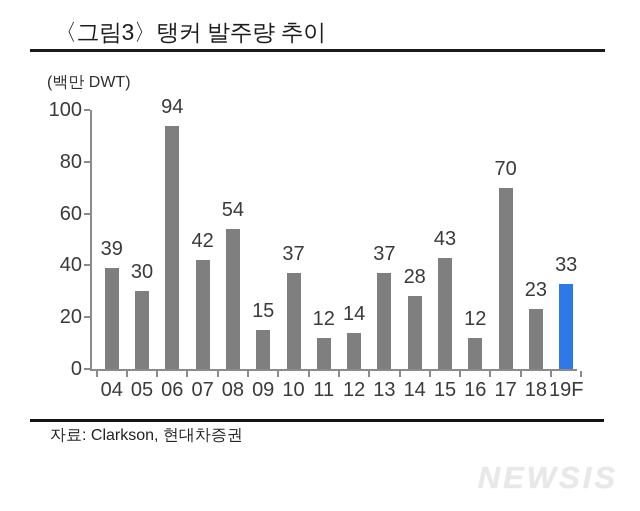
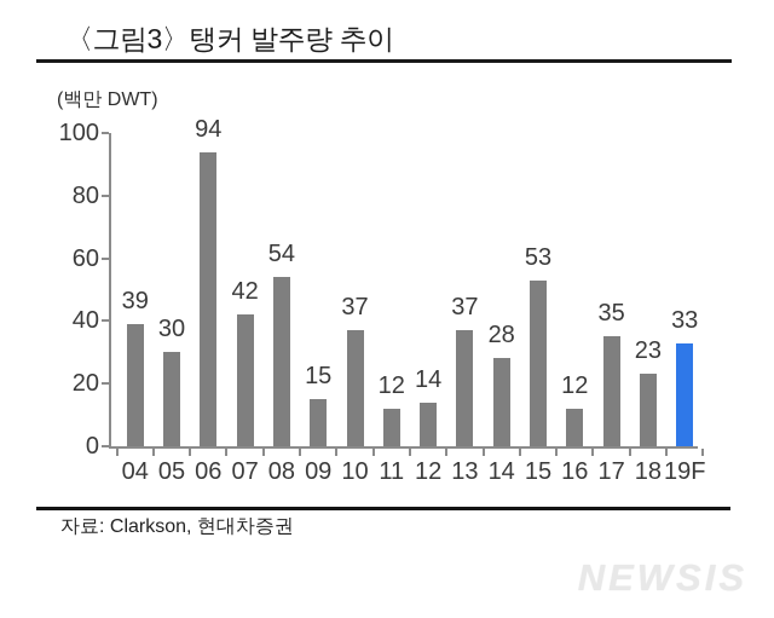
15: 43 -> 53
17: 70 -> 35
